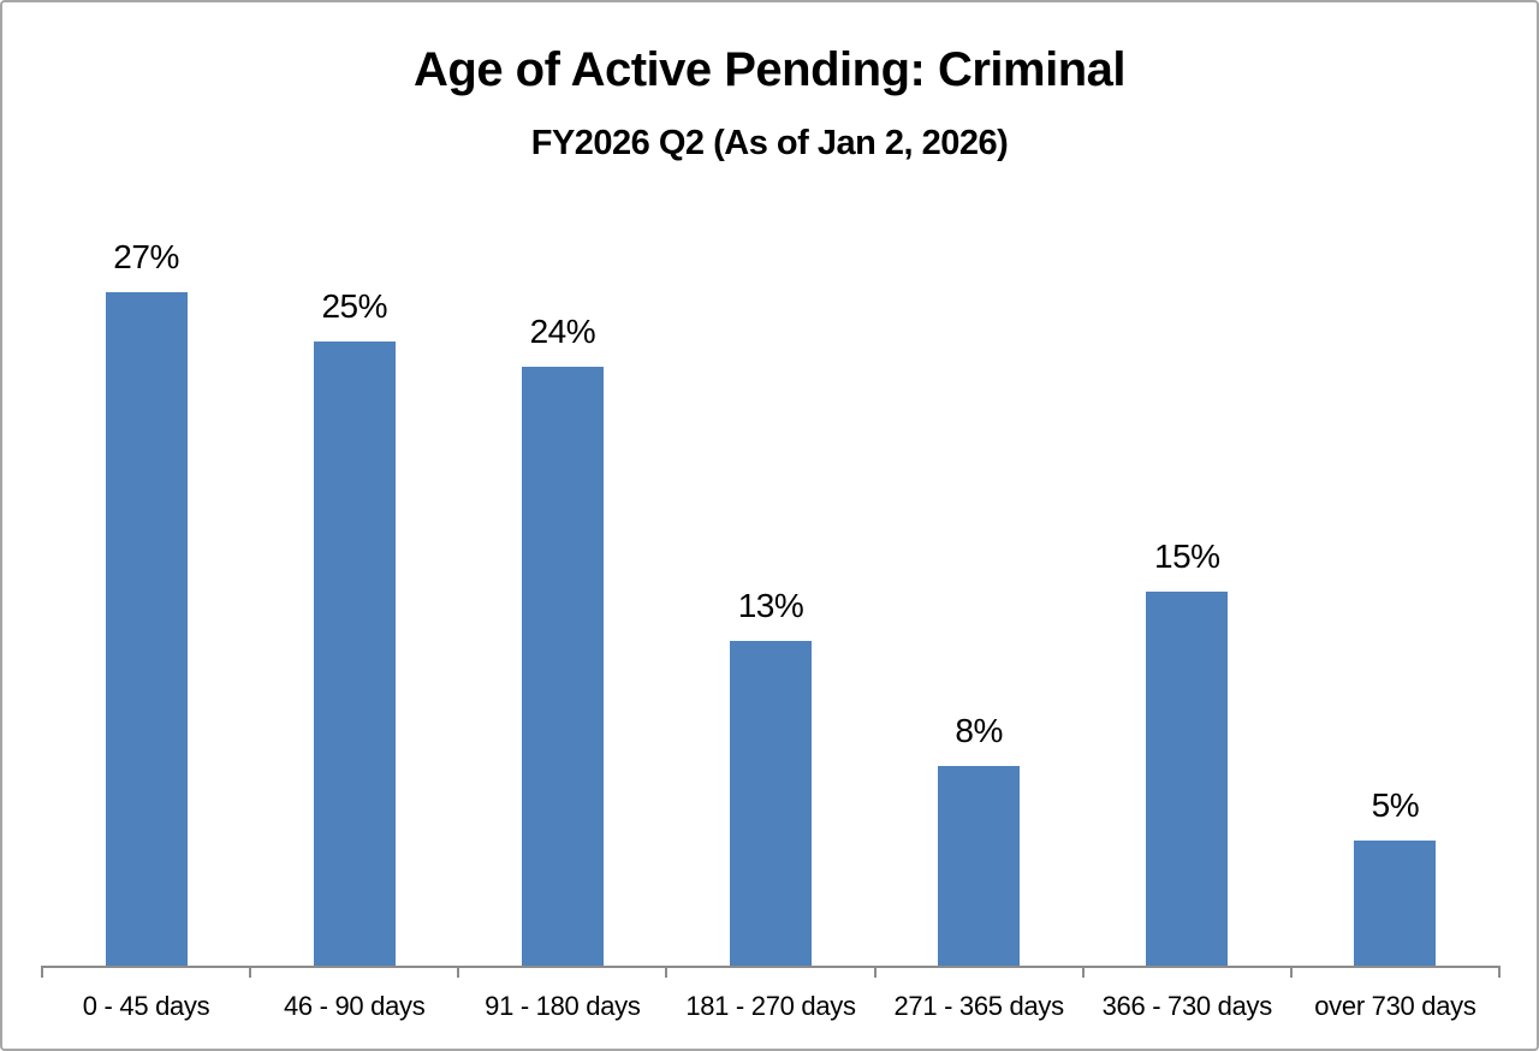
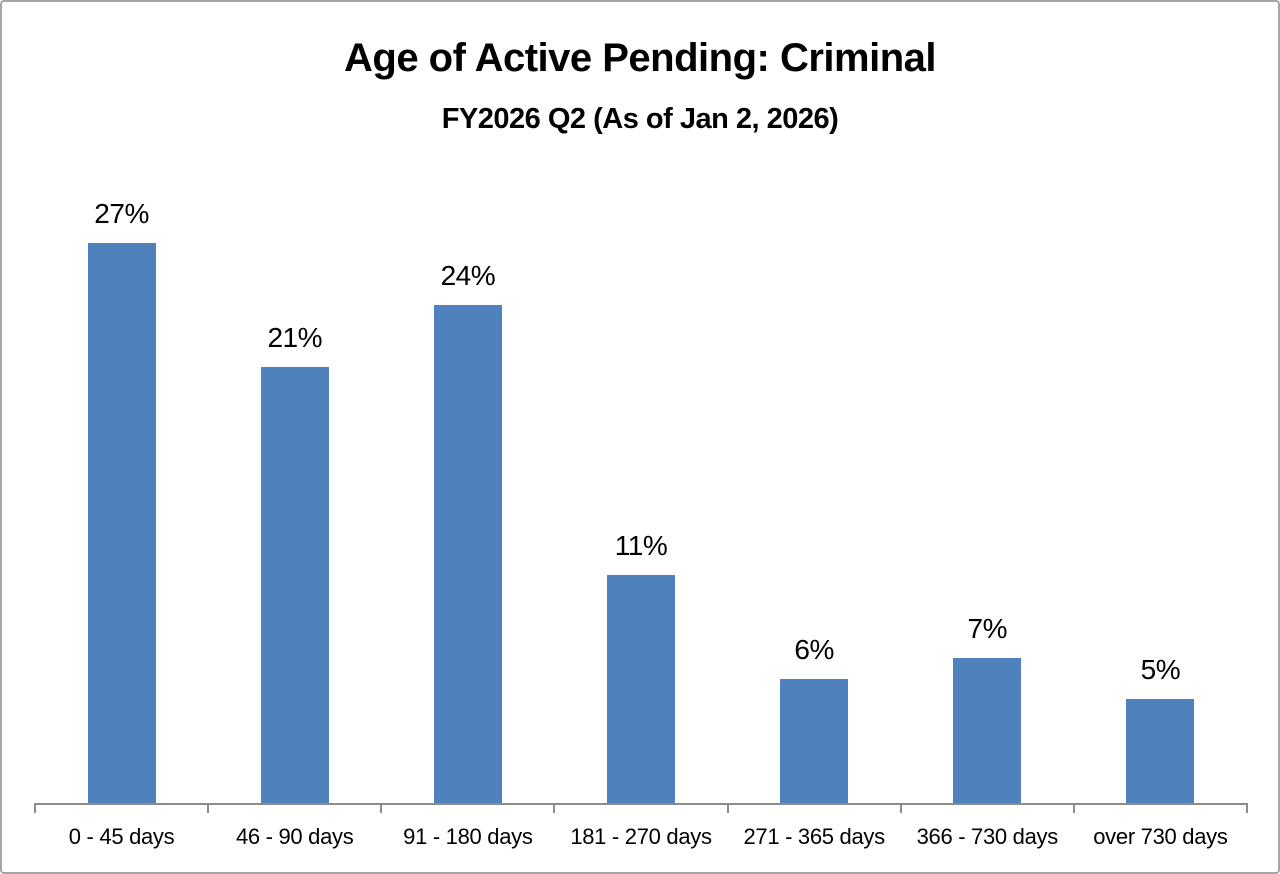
46 - 90 days: 25% -> 21%
181 - 270 days: 13% -> 11%
271 - 365 days: 8% -> 6%
366 - 730 days: 15% -> 7%
